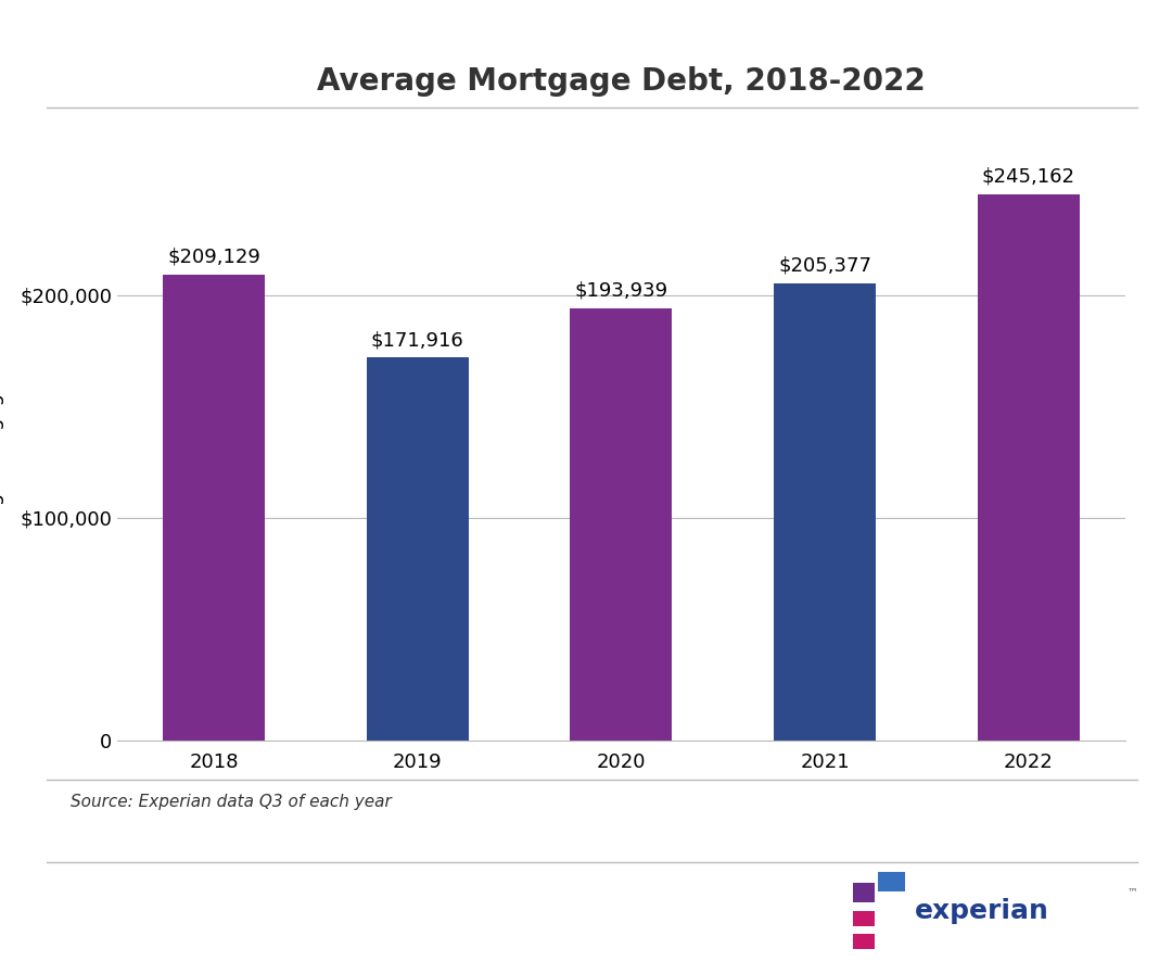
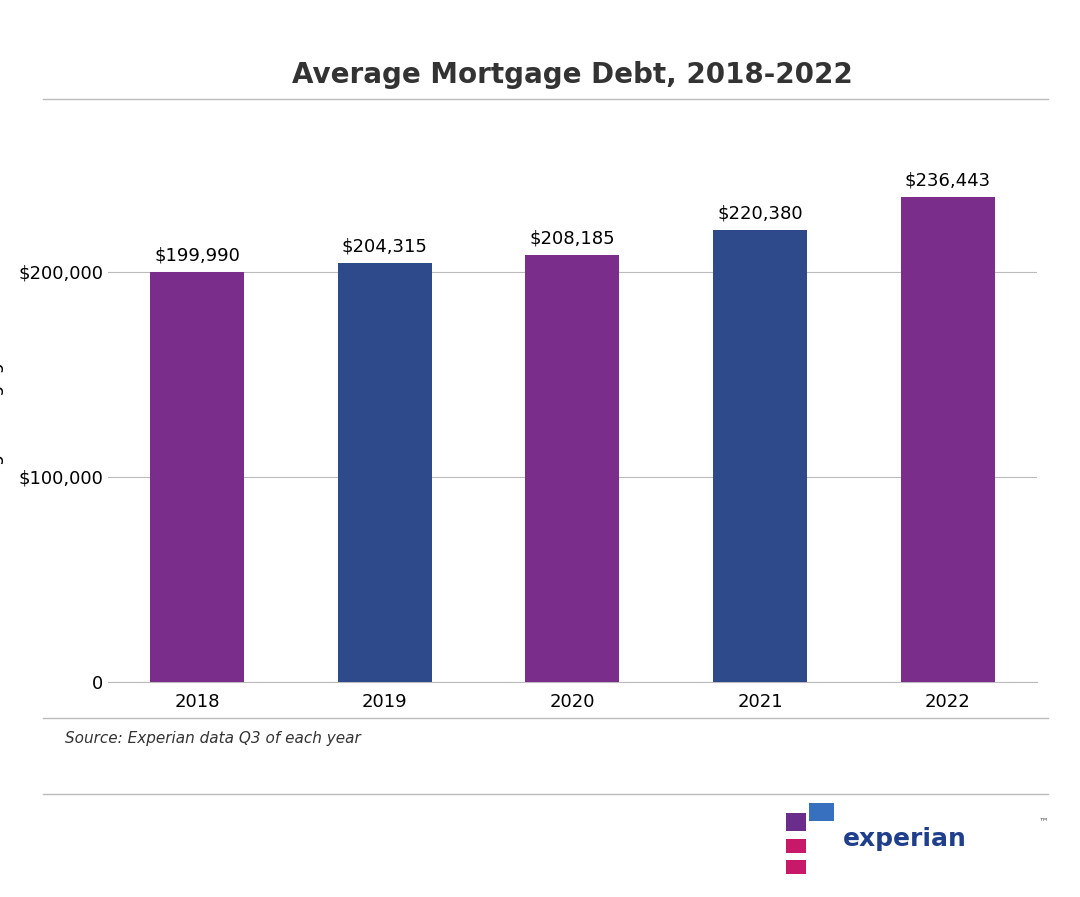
2018: $209,129 -> $199,990
2019: $171,916 -> $204,315
2020: $193,939 -> $208,185
2021: $205,377 -> $220,380
2022: $245,162 -> $236,443
